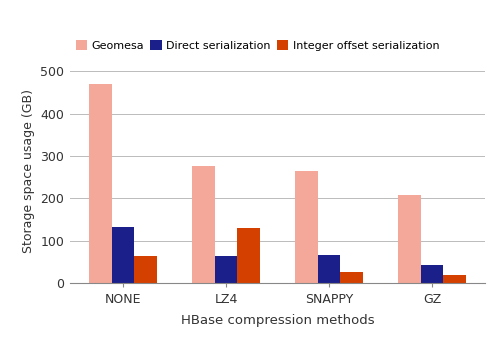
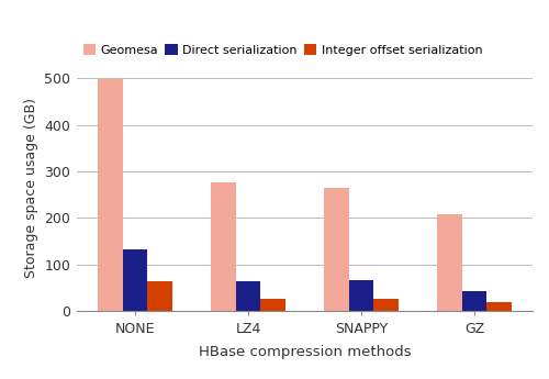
Geomesa/NONE: 470 -> 499
Integer offset serialization/LZ4: 130 -> 25
